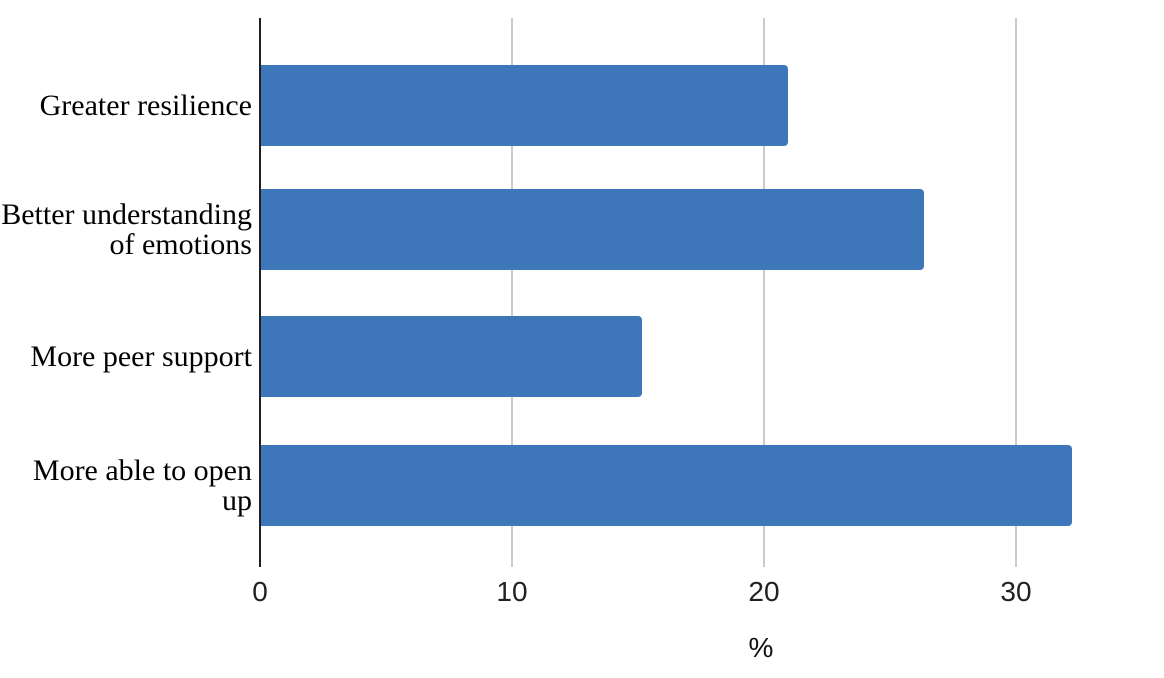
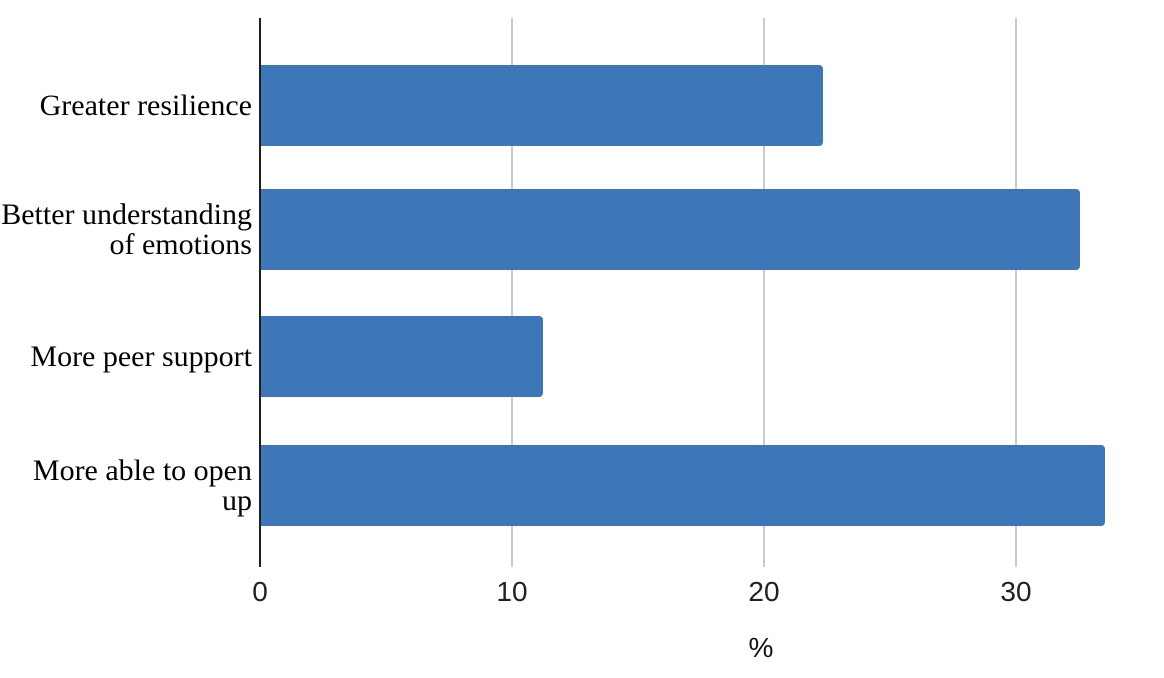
Greater resilience: 20.9 -> 22.3
Better understanding of emotions: 26.3 -> 32.5
More peer support: 15.1 -> 11.2
More able to open up: 32.2 -> 33.5
